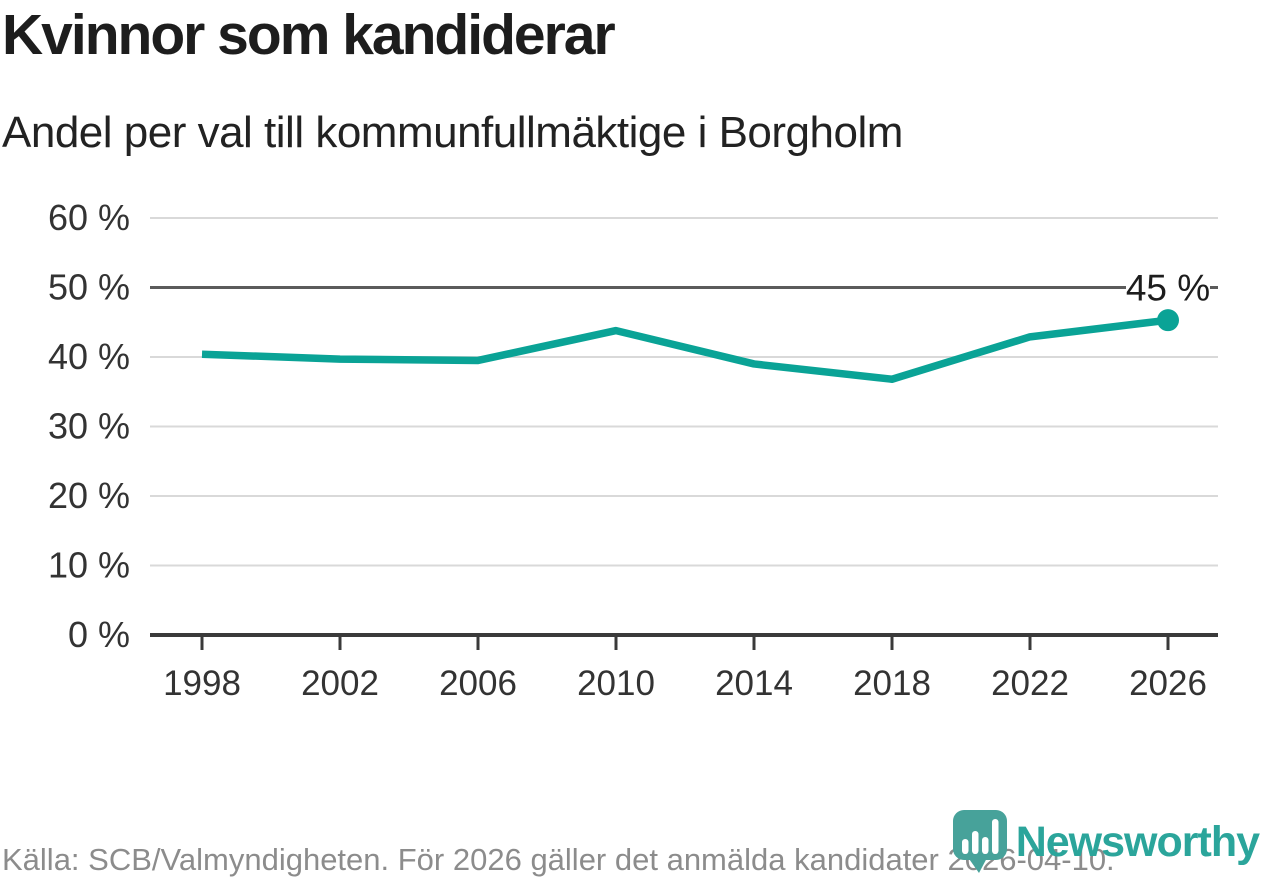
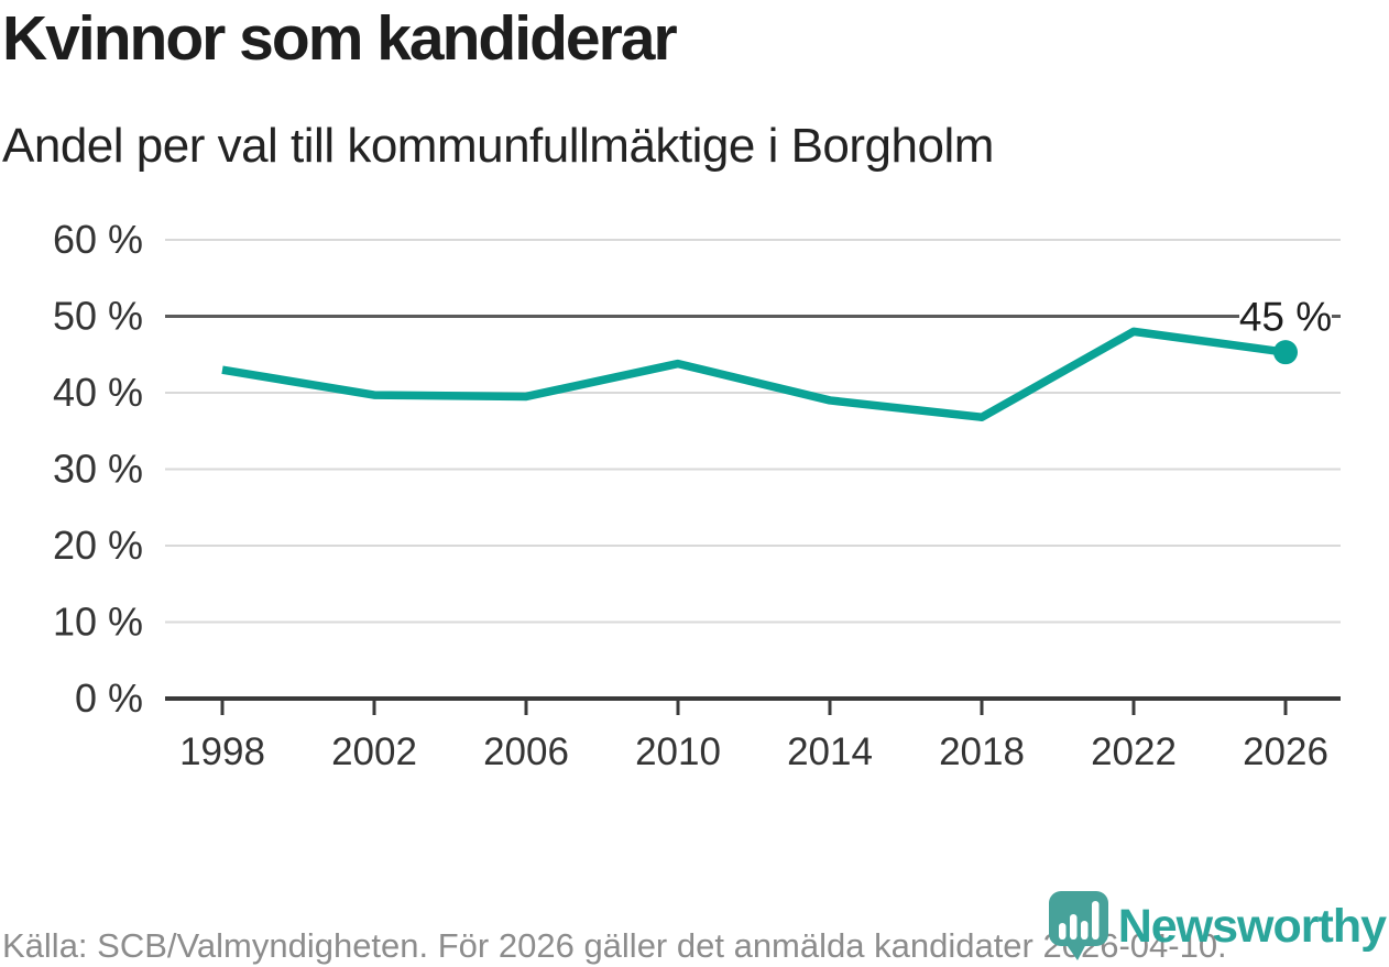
1998: 40% -> 43%
2022: 43% -> 48%
